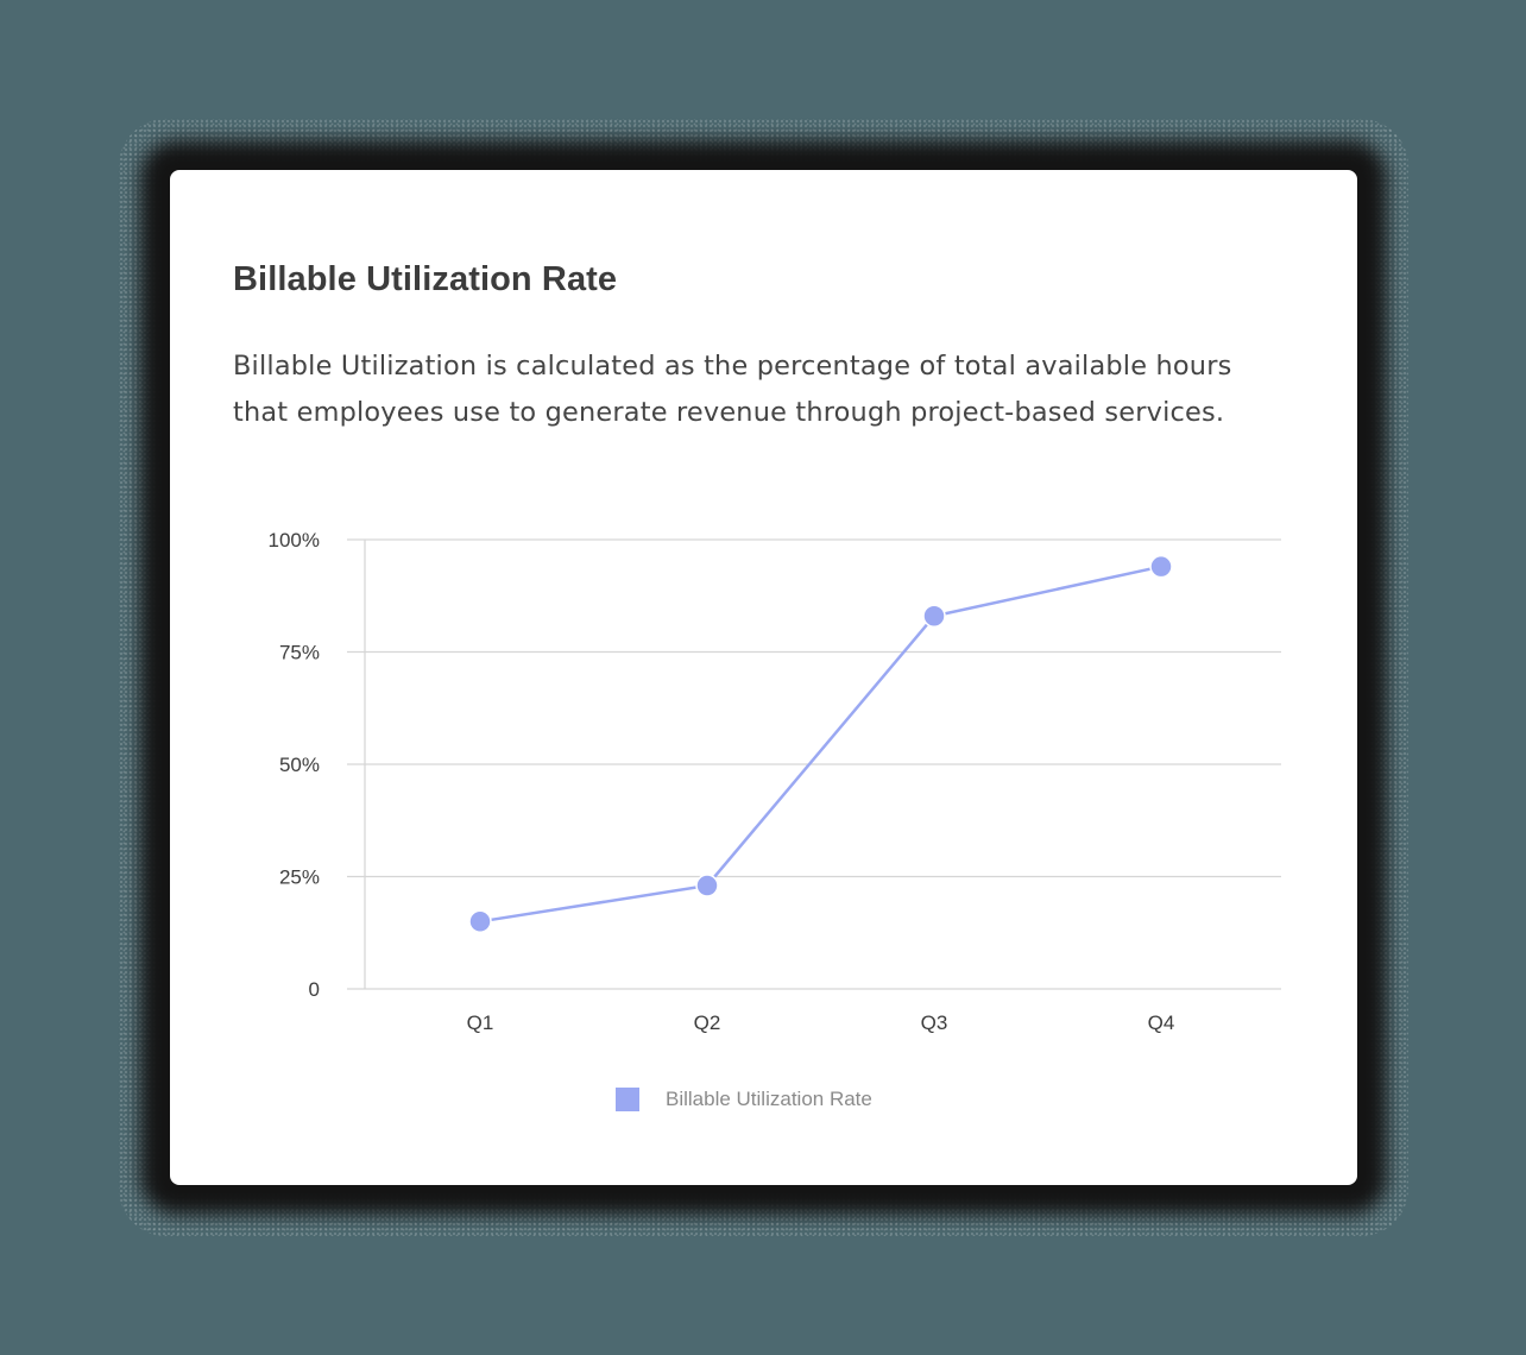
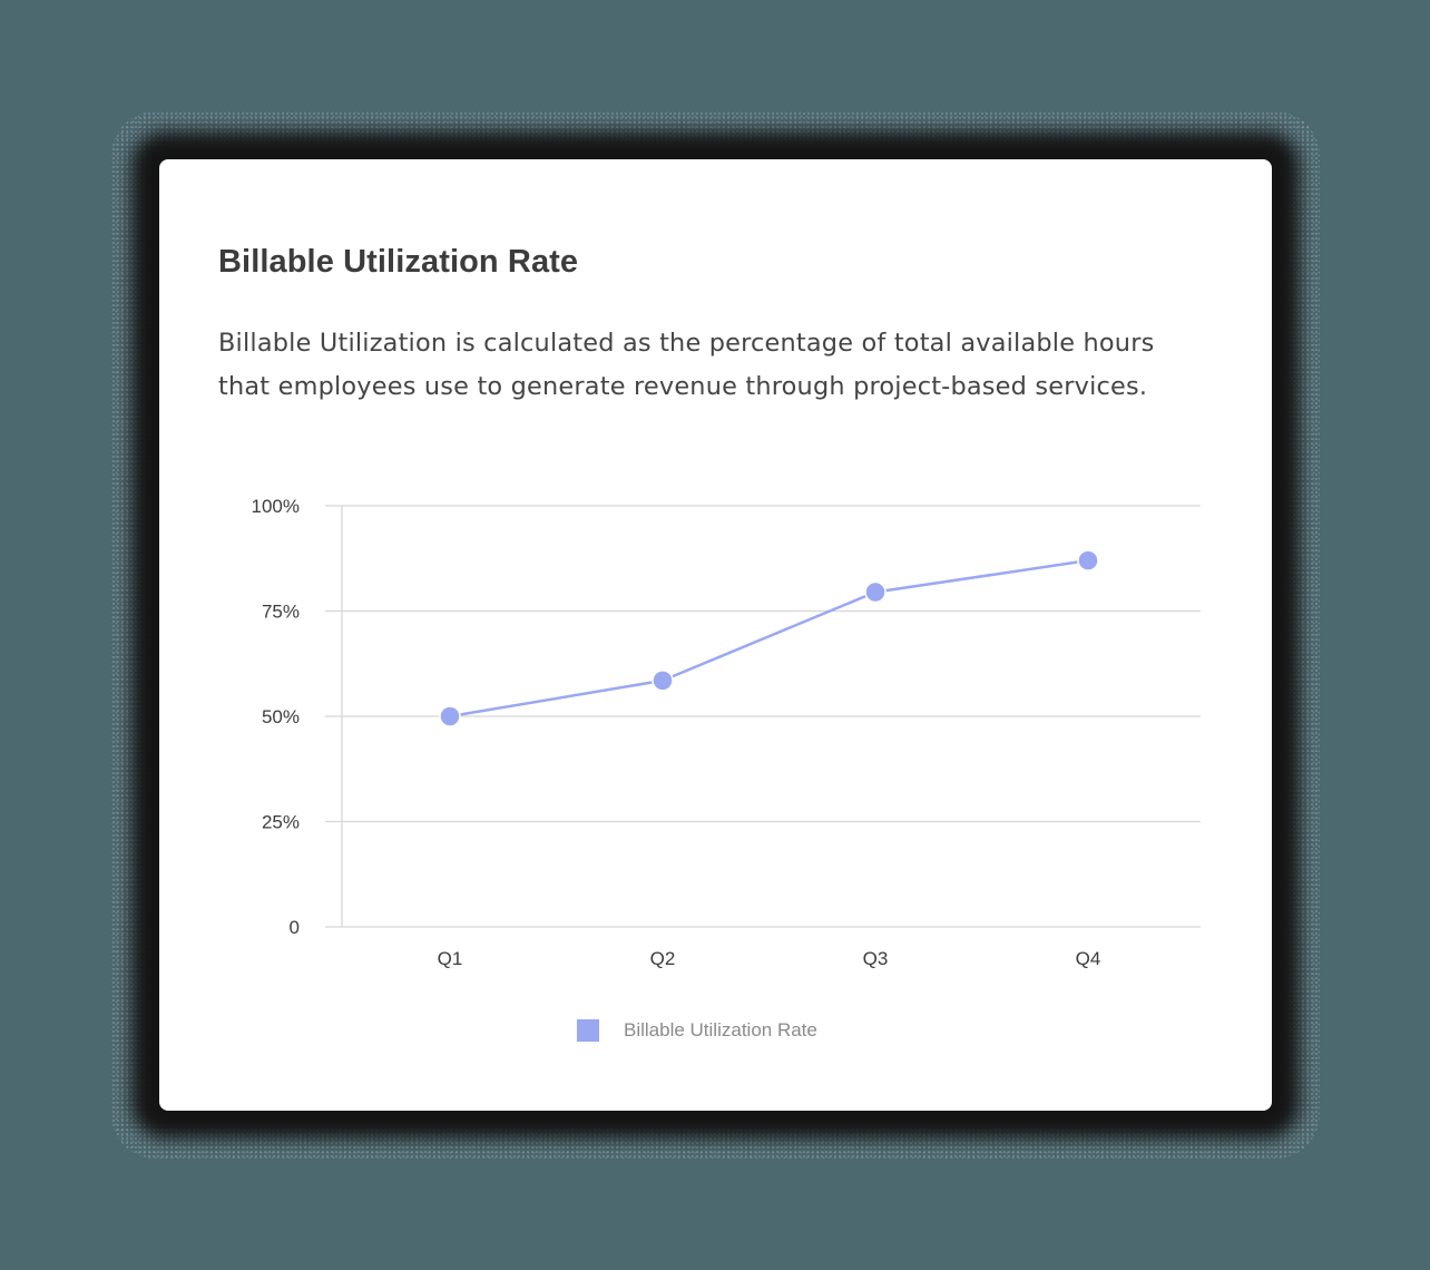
Q1: 15% -> 50%
Q2: 23% -> 58%
Q3: 83% -> 80%
Q4: 94% -> 87%
